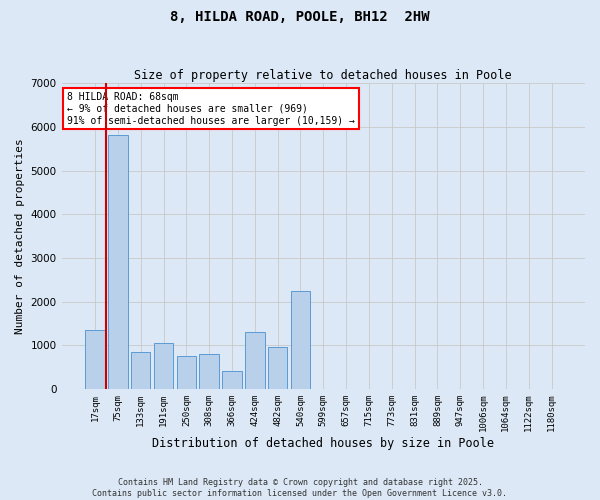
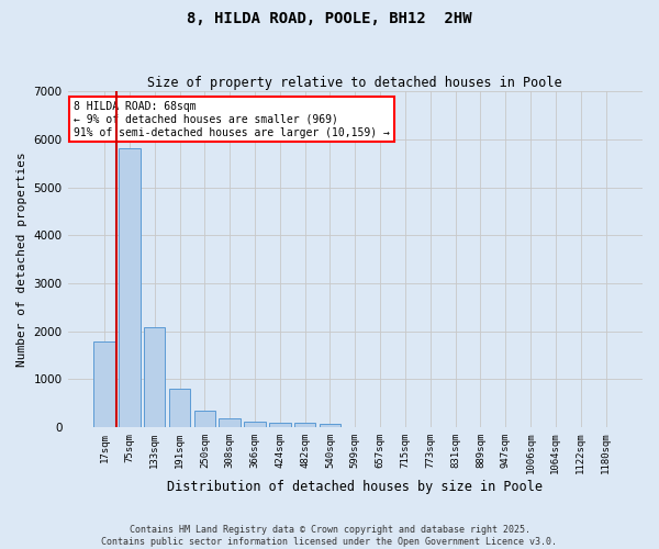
17sqm: 1350 -> 1780
133sqm: 850 -> 2080
191sqm: 1050 -> 810
250sqm: 750 -> 340
308sqm: 800 -> 190
366sqm: 400 -> 110
424sqm: 1300 -> 100
482sqm: 950 -> 90
540sqm: 2250 -> 70
